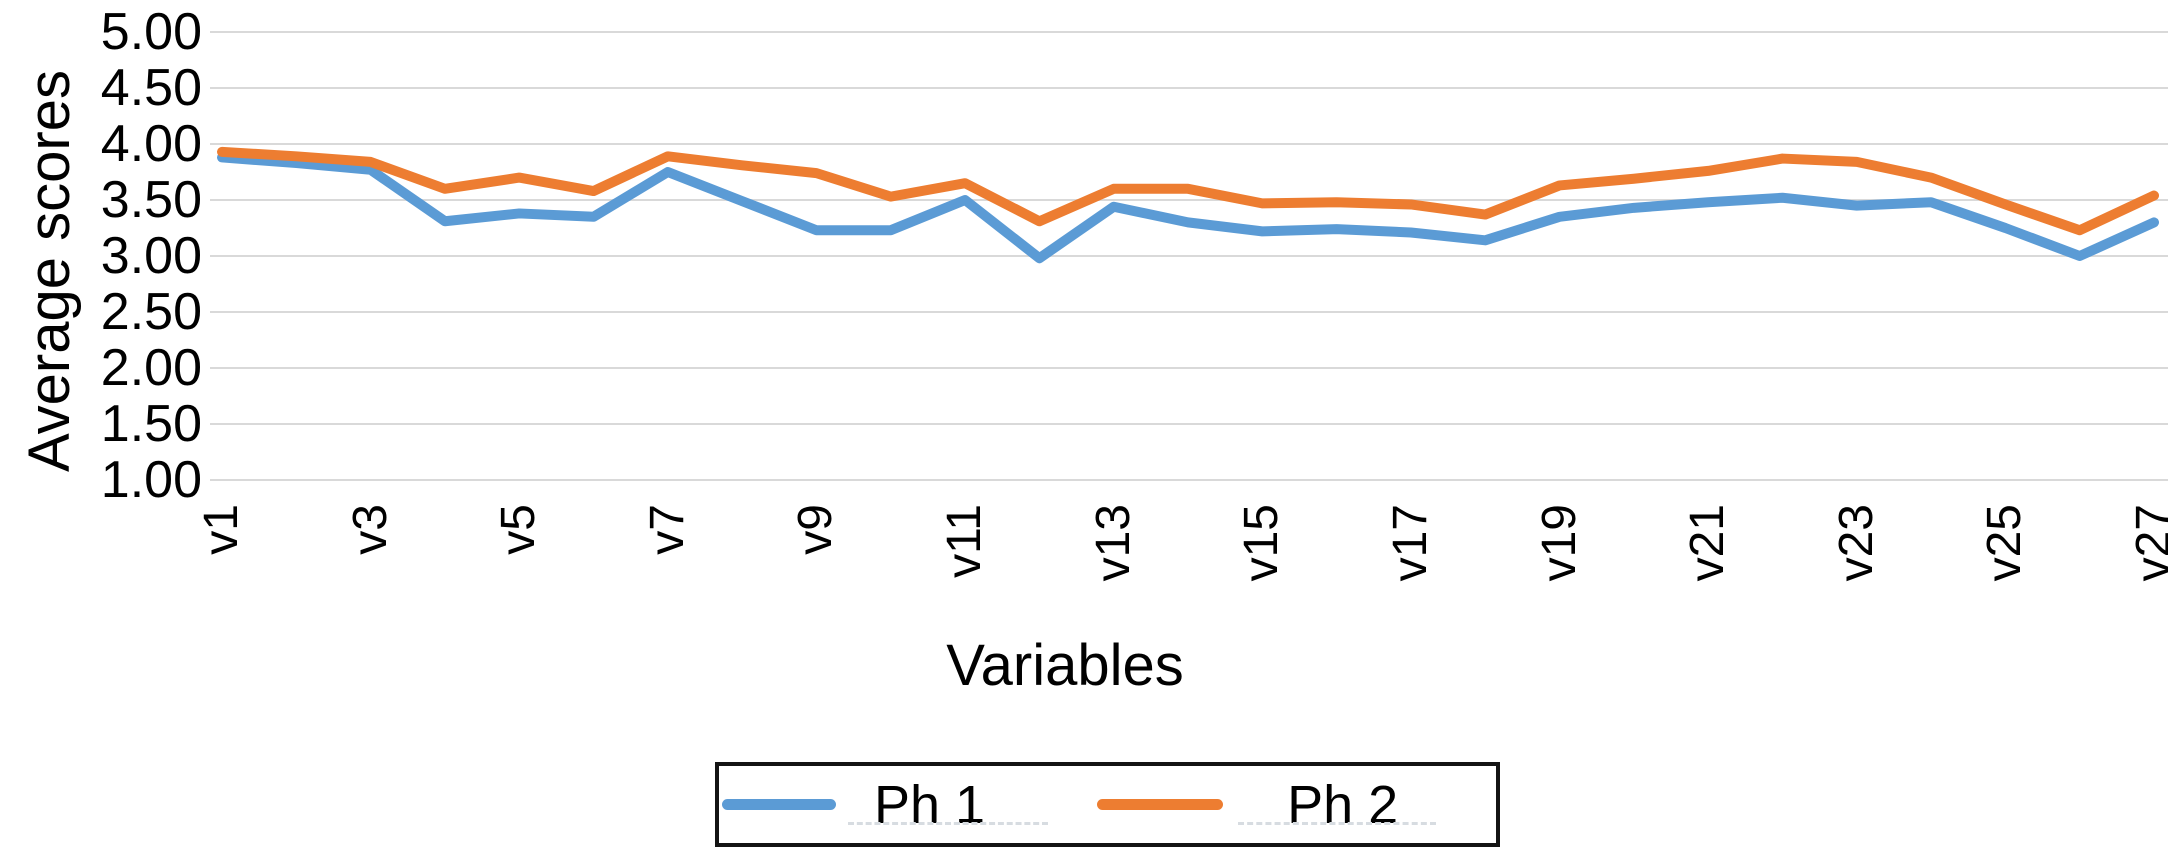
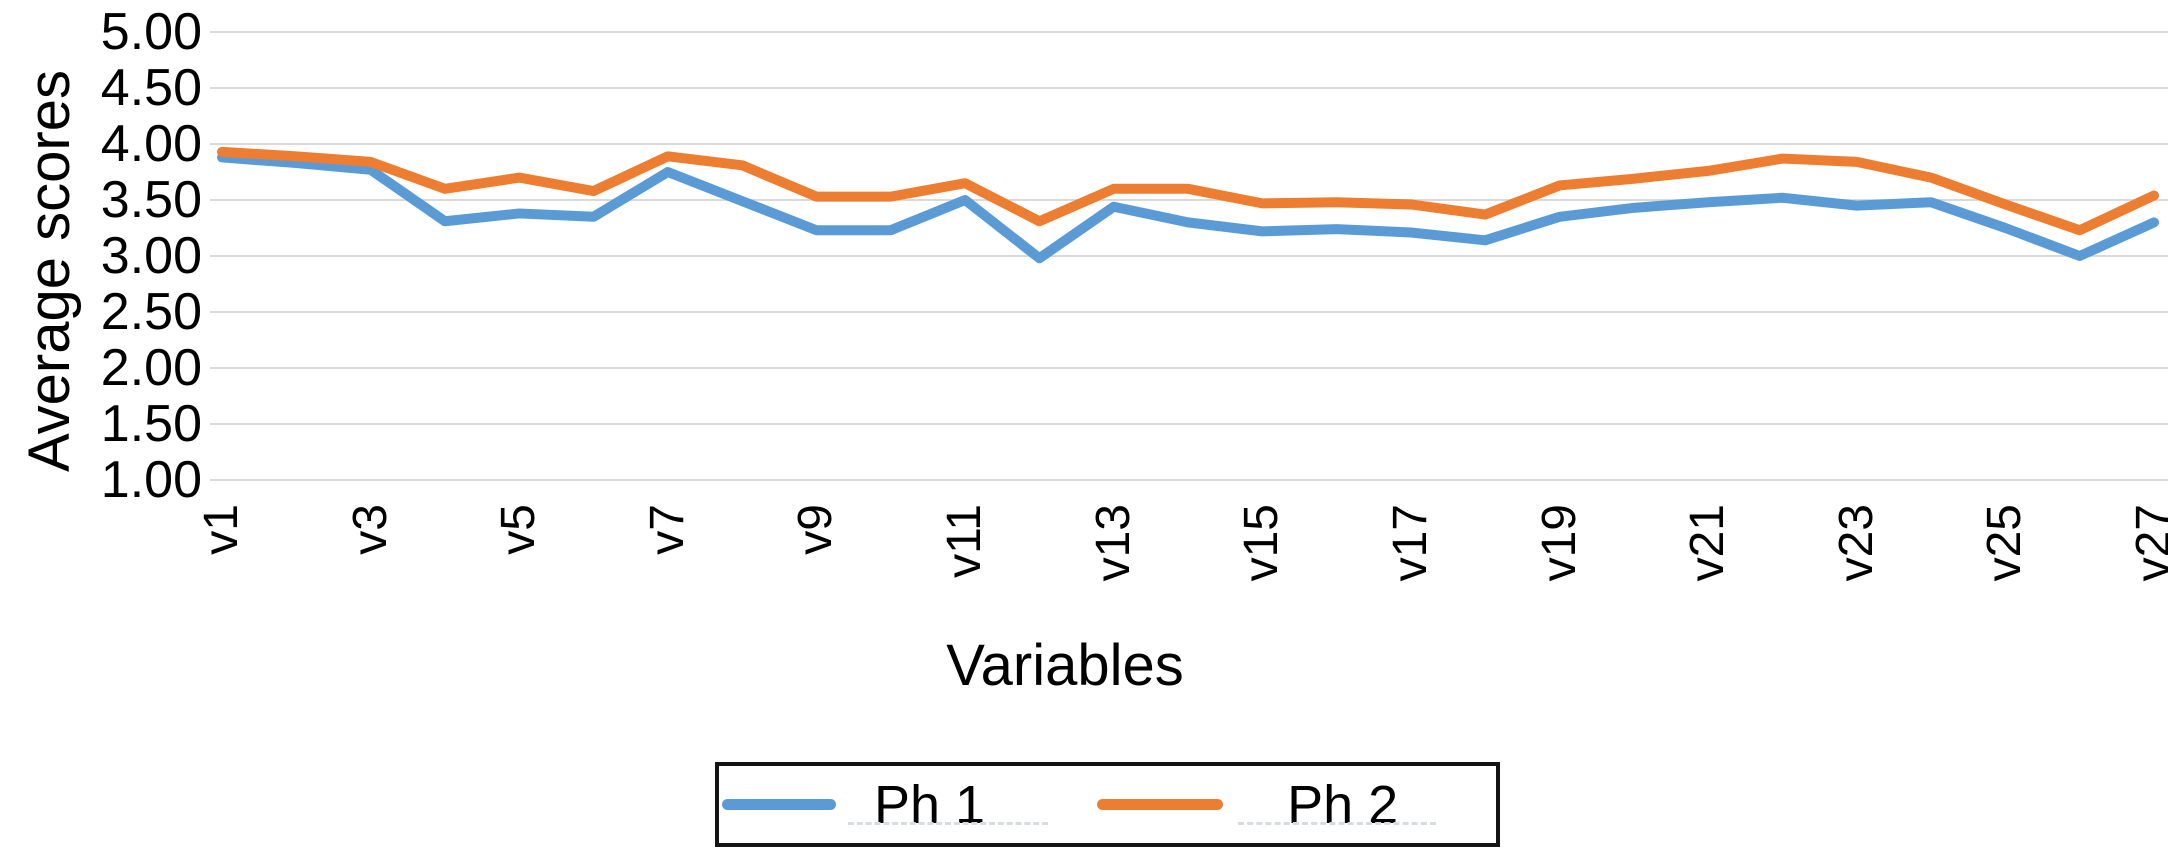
Ph 2/v9: 3.74 -> 3.53
